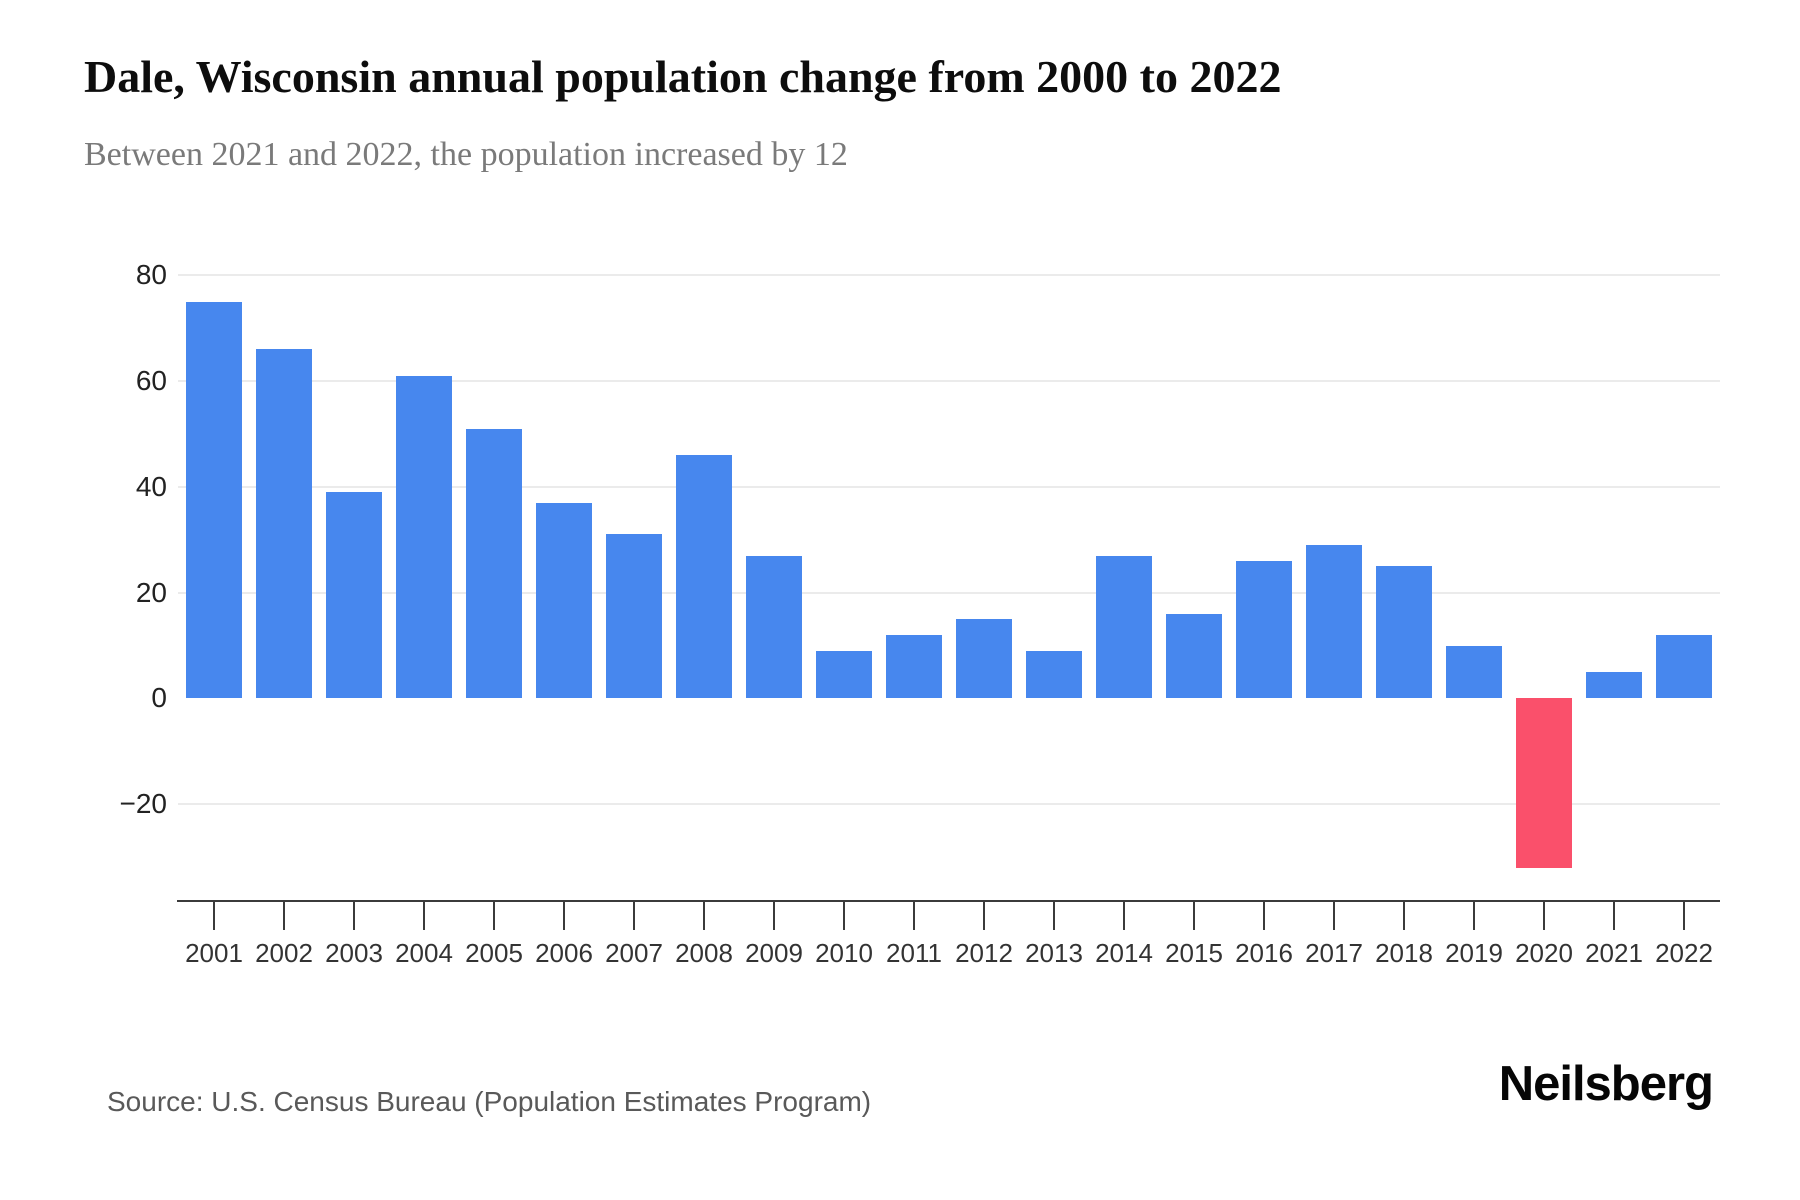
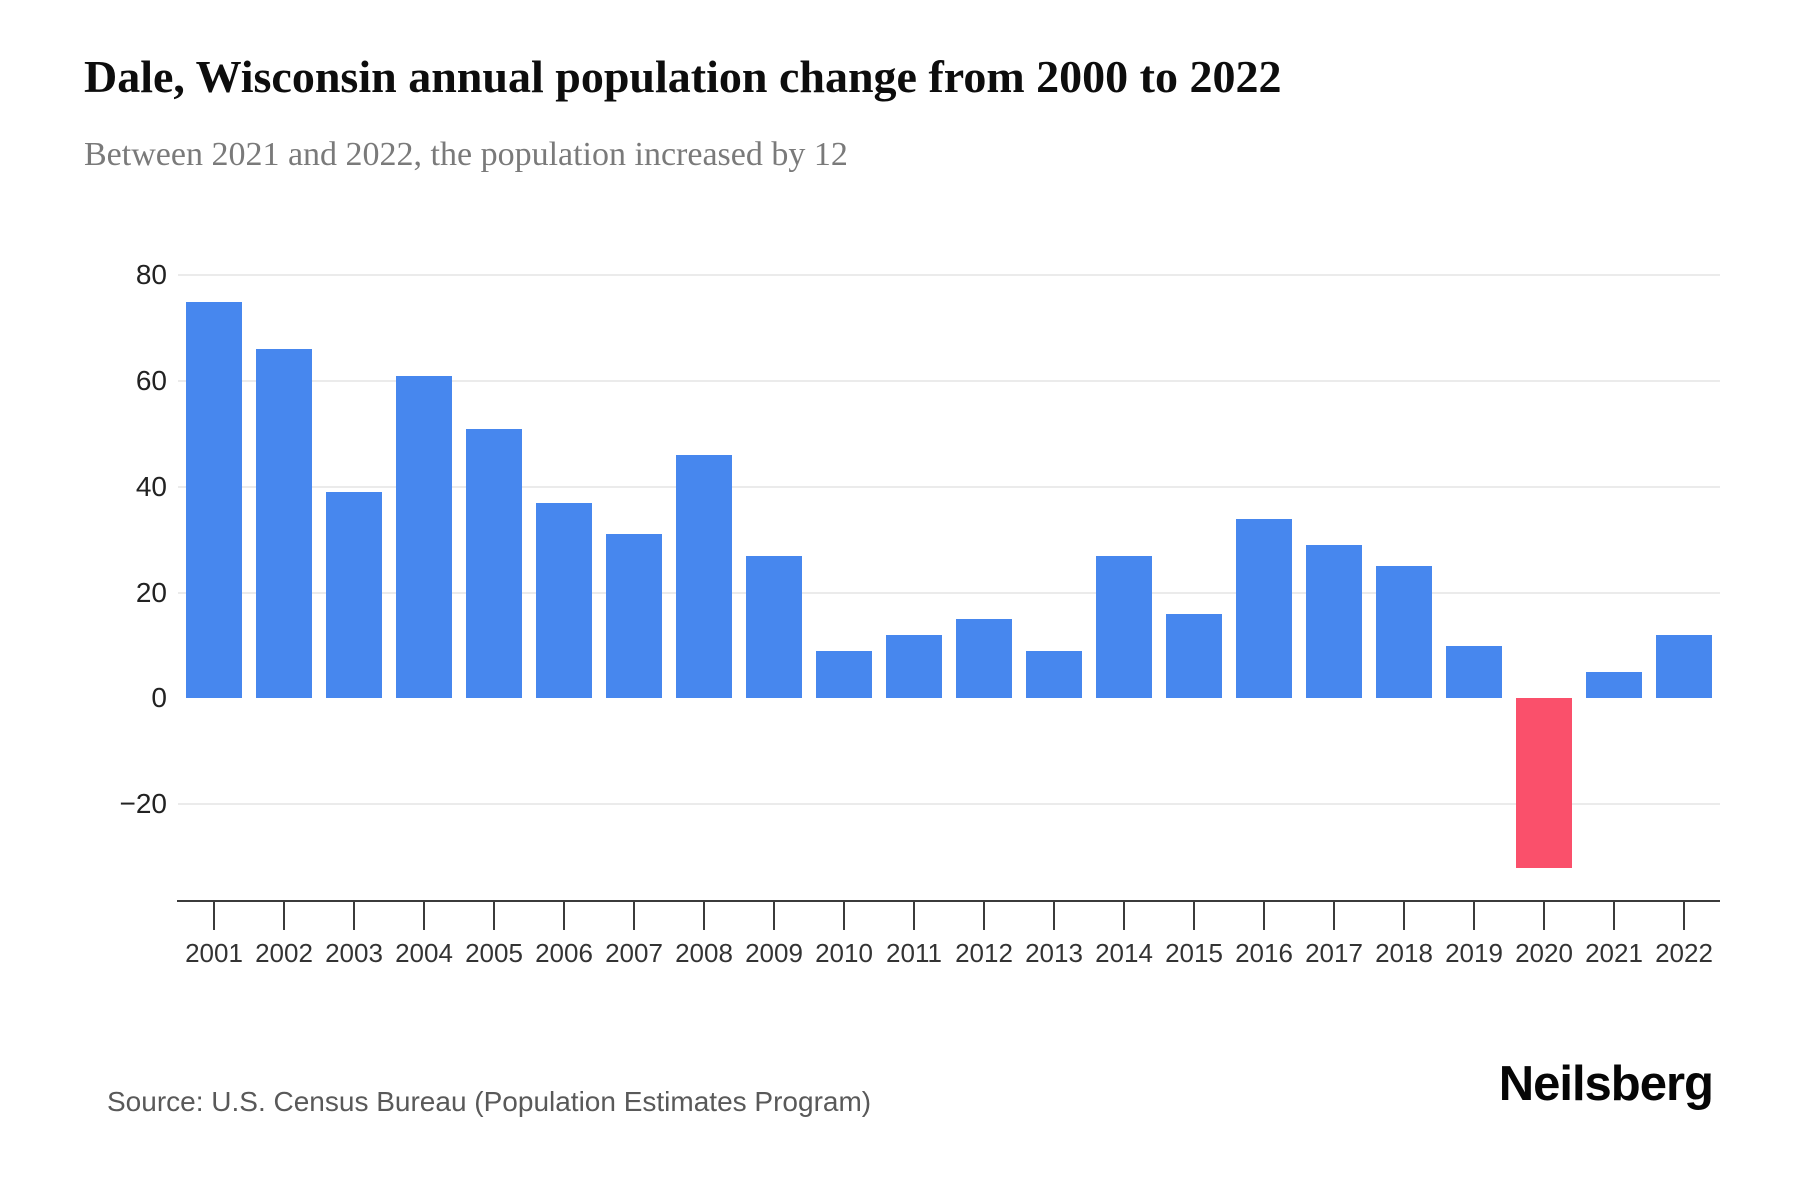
2016: 26 -> 34
